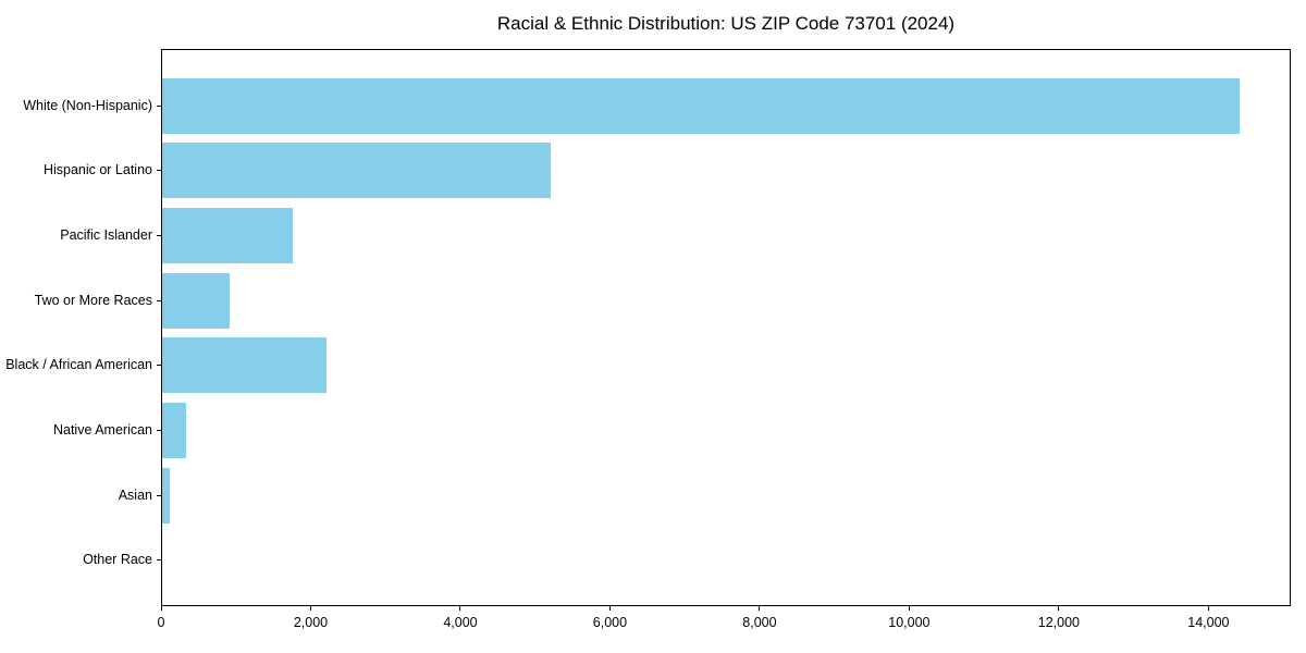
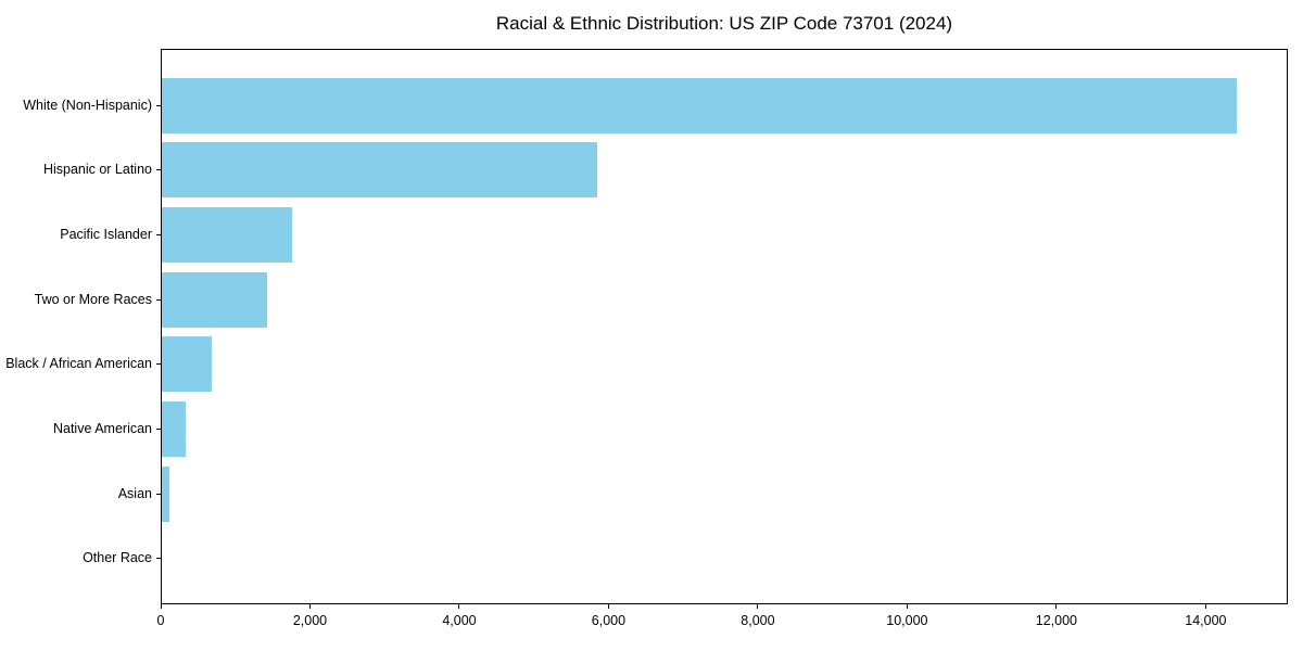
Hispanic or Latino: 5200 -> 5800
Two or More Races: 900 -> 1400
Black / African American: 2200 -> 700
